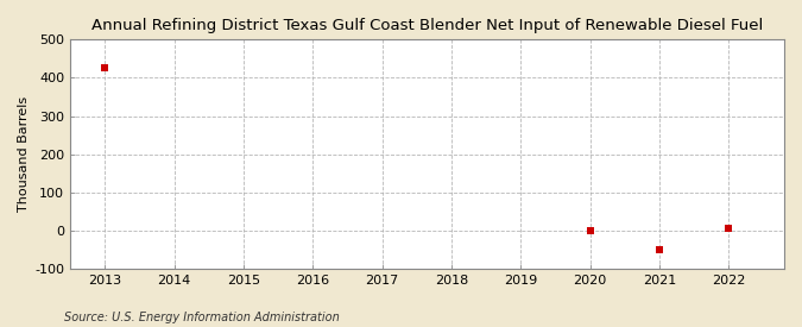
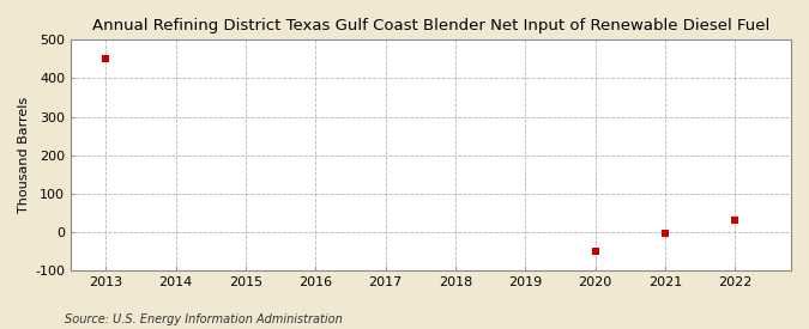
2013: 425 -> 450
2020: -2 -> -50
2021: -50 -> -5
2022: 5 -> 30
